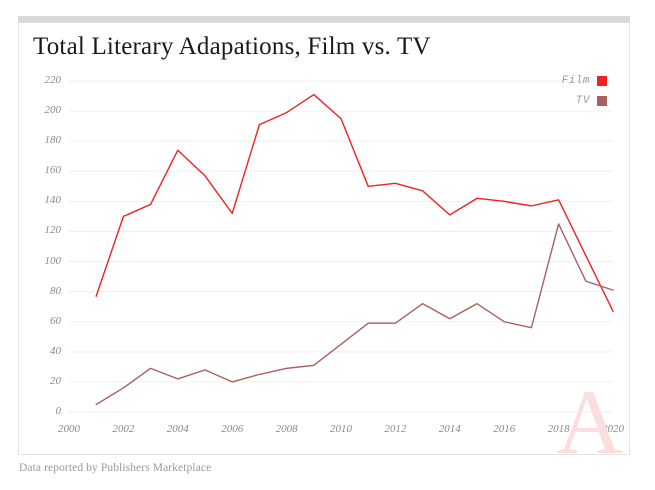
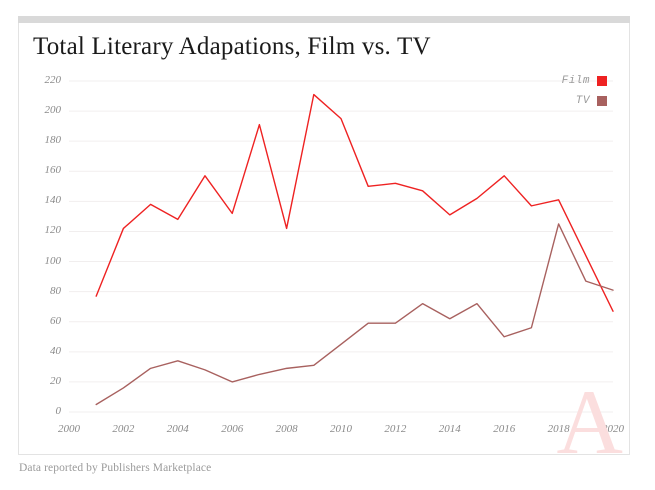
Film/2002: 130 -> 122
Film/2004: 174 -> 128
TV/2004: 22 -> 34
Film/2008: 199 -> 122
Film/2016: 140 -> 157
TV/2016: 60 -> 50
